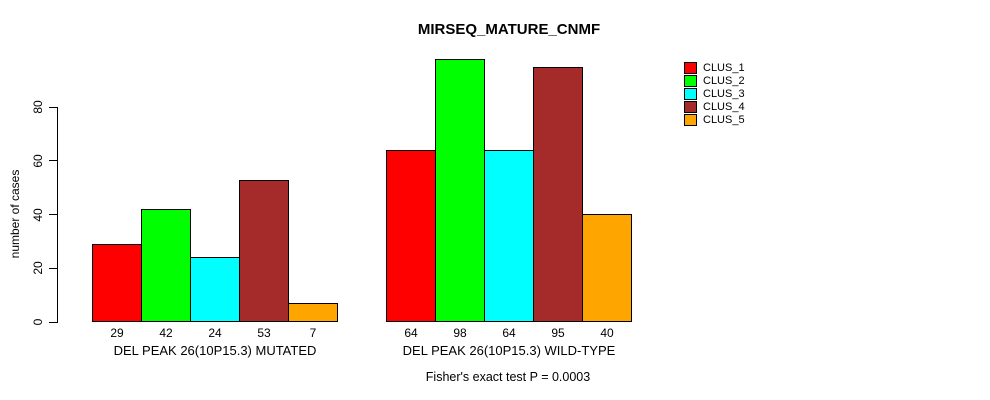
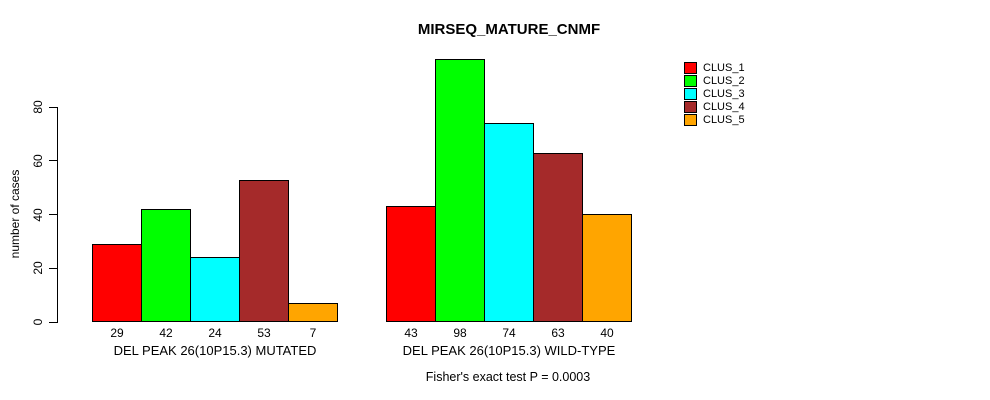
CLUS_1/DEL PEAK 26(10P15.3) WILD-TYPE: 64 -> 43
CLUS_3/DEL PEAK 26(10P15.3) WILD-TYPE: 64 -> 74
CLUS_4/DEL PEAK 26(10P15.3) WILD-TYPE: 95 -> 63
